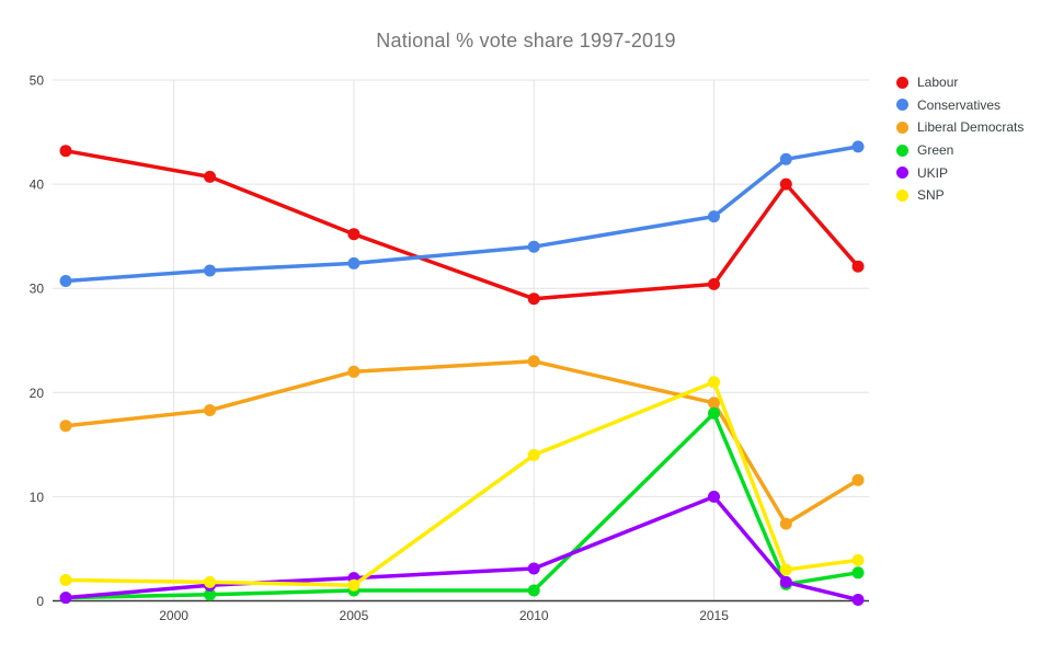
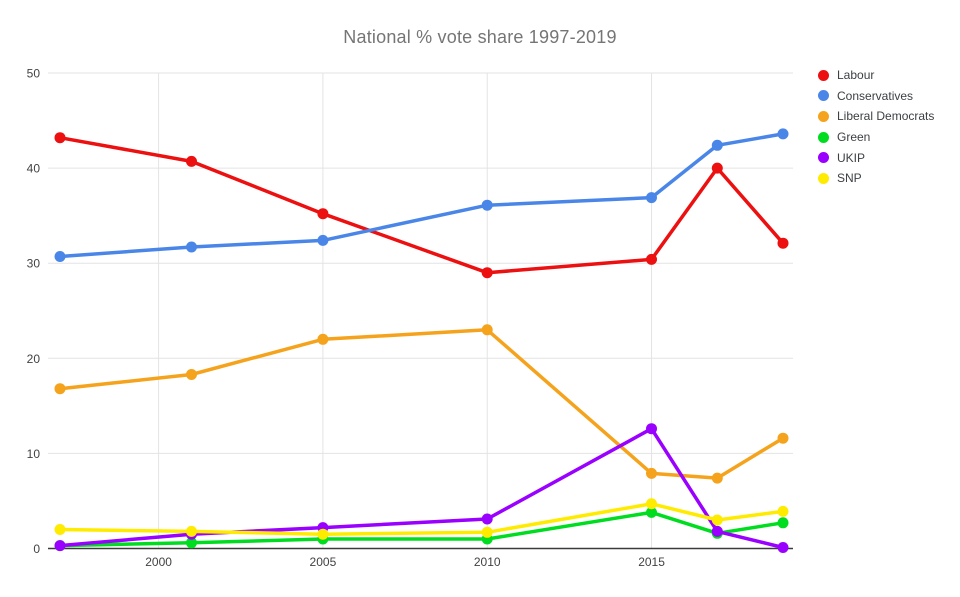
Conservatives/2010: 34 -> 36
SNP/2010: 14 -> 2
Liberal Democrats/2015: 19 -> 8
Green/2015: 18 -> 4
UKIP/2015: 10 -> 13
SNP/2015: 21 -> 5
